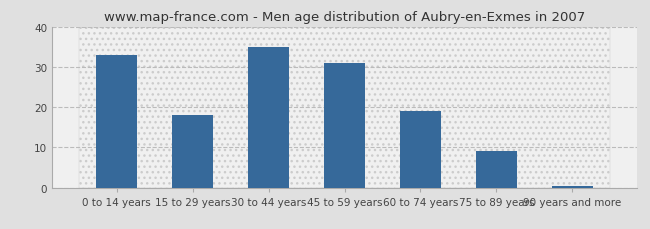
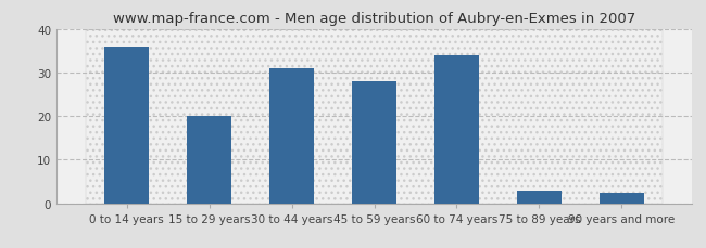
0 to 14 years: 33.0 -> 36.0
15 to 29 years: 18.0 -> 20.0
30 to 44 years: 35.0 -> 31.0
45 to 59 years: 31.0 -> 28.0
60 to 74 years: 19.0 -> 34.0
75 to 89 years: 9.0 -> 3.0
90 years and more: 0.5 -> 2.5
